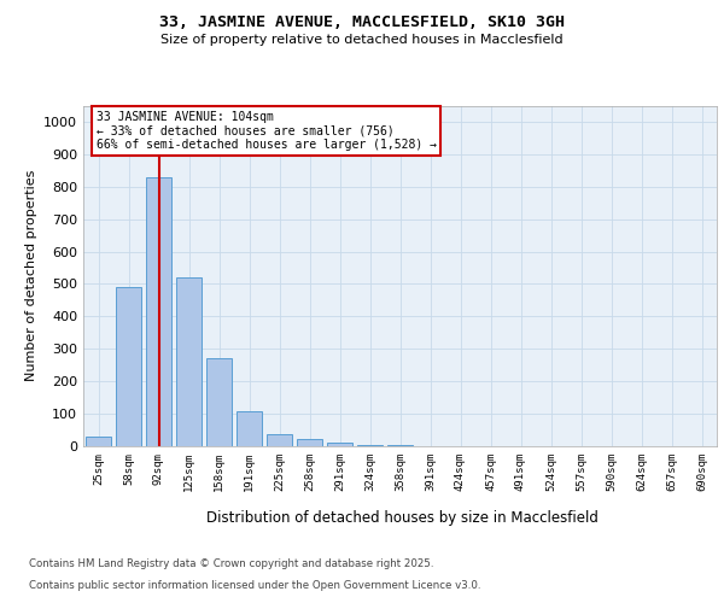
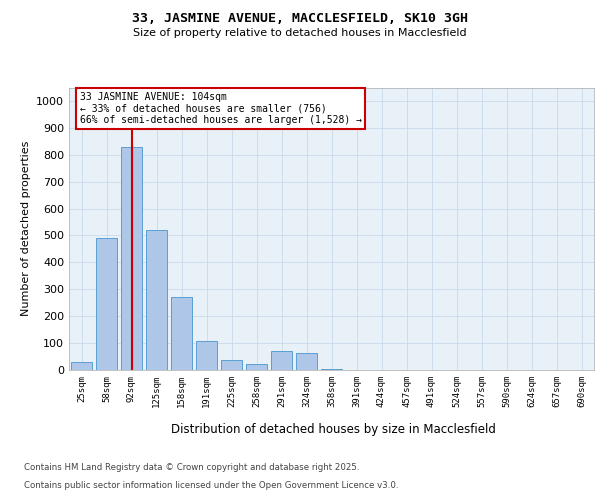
291sqm: 10 -> 70
324sqm: 5 -> 65
